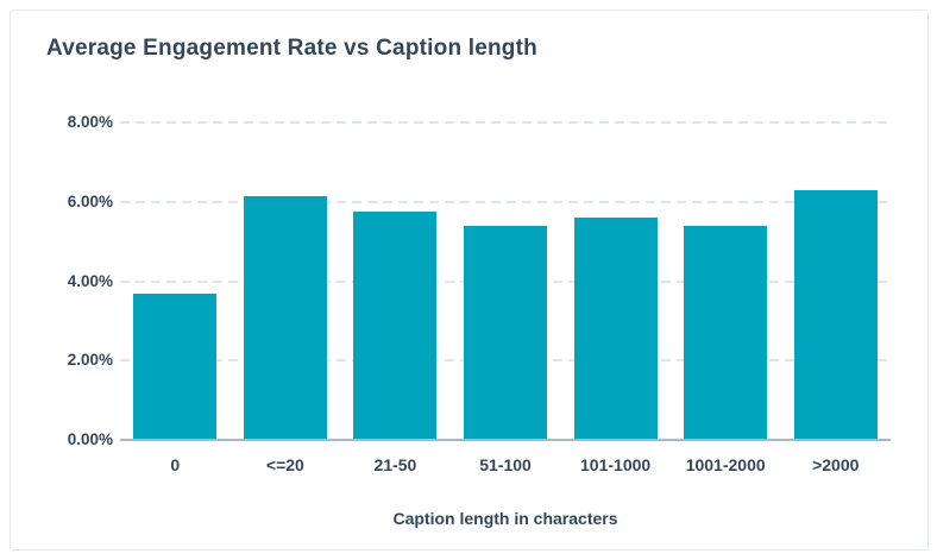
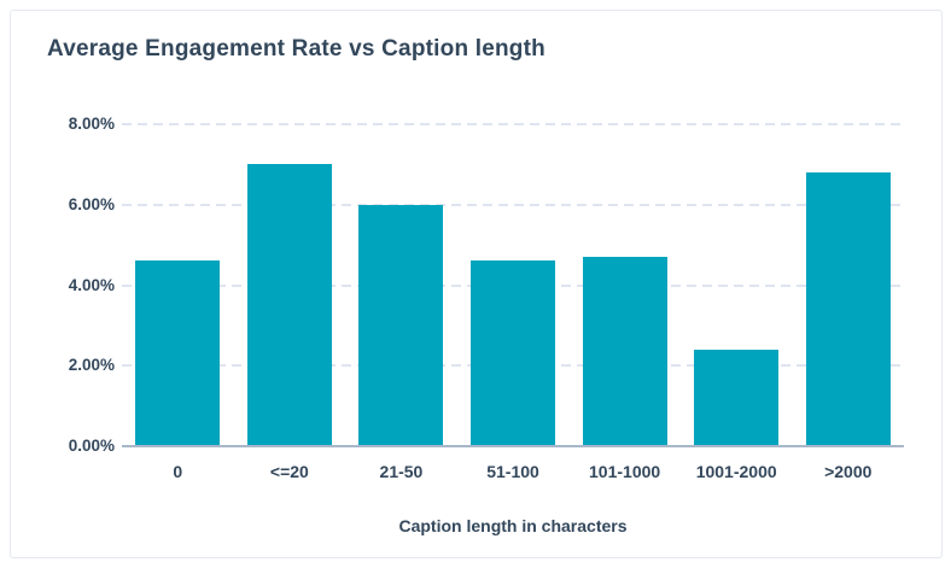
0: 3.7% -> 4.6%
<=20: 6.2% -> 7.0%
21-50: 5.8% -> 6.0%
51-100: 5.4% -> 4.6%
101-1000: 5.6% -> 4.7%
1001-2000: 5.4% -> 2.4%
>2000: 6.3% -> 6.8%
